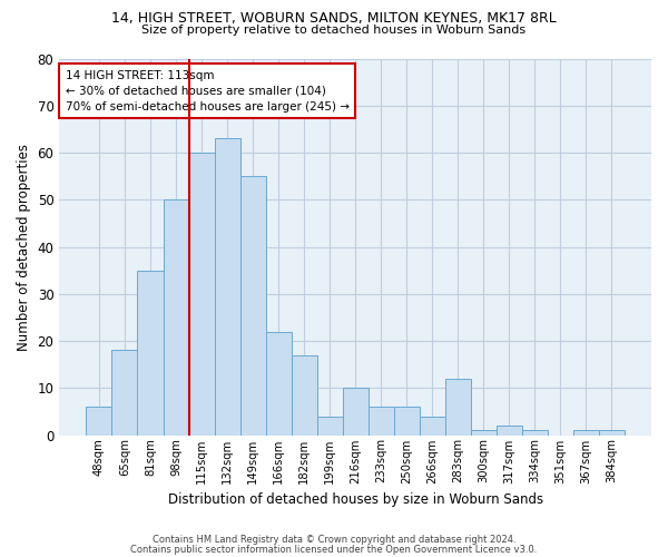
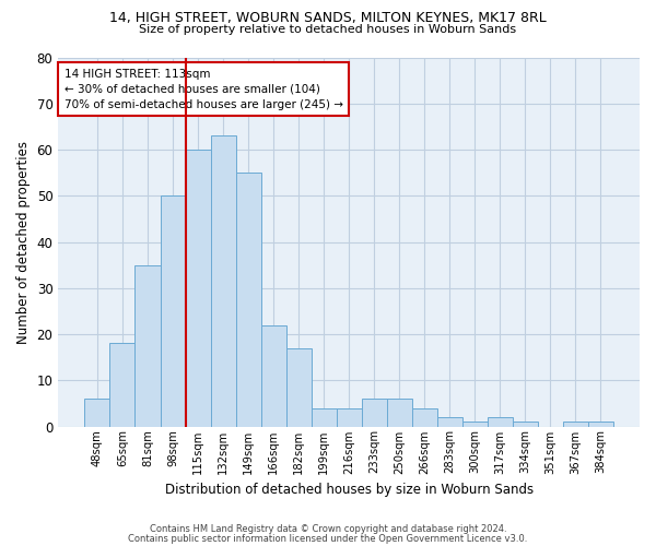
216sqm: 10 -> 4
283sqm: 12 -> 2
